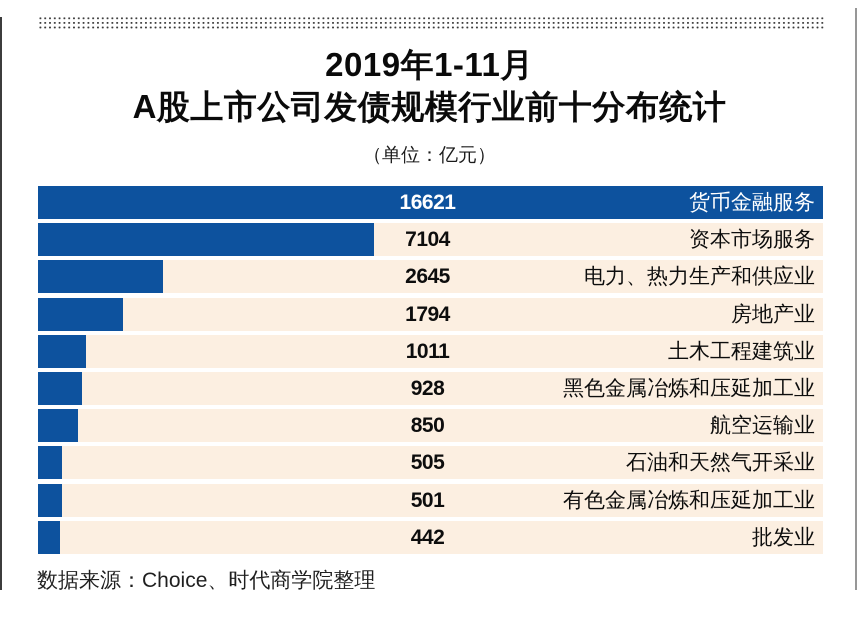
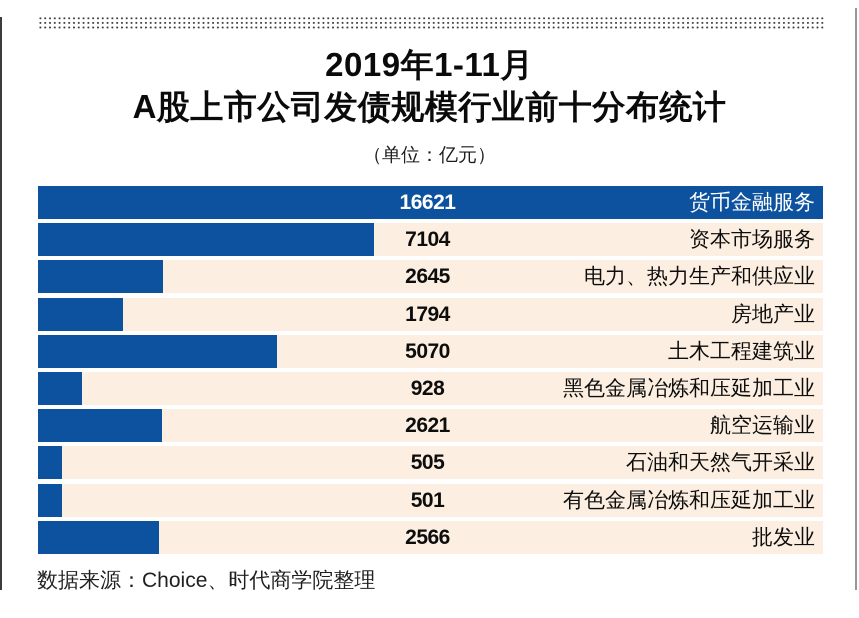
土木工程建筑业: 1011 -> 5070
航空运输业: 850 -> 2621
批发业: 442 -> 2566
